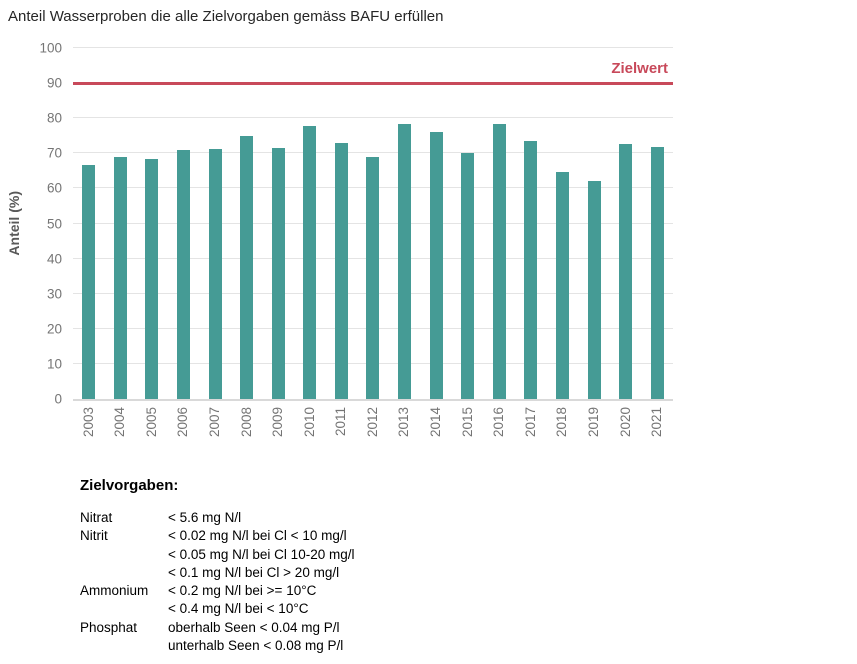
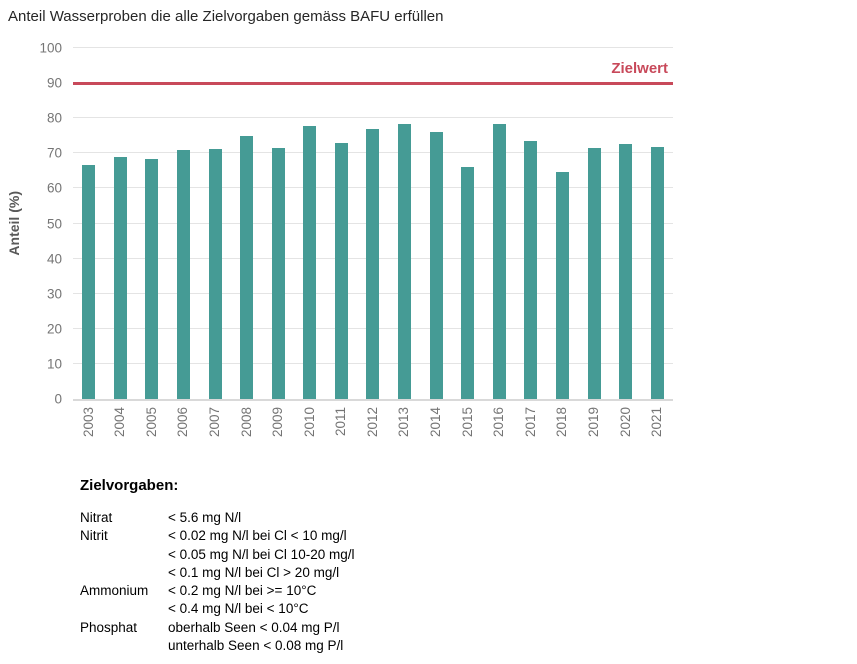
2012: 69 -> 77
2015: 70 -> 66
2019: 62 -> 72
